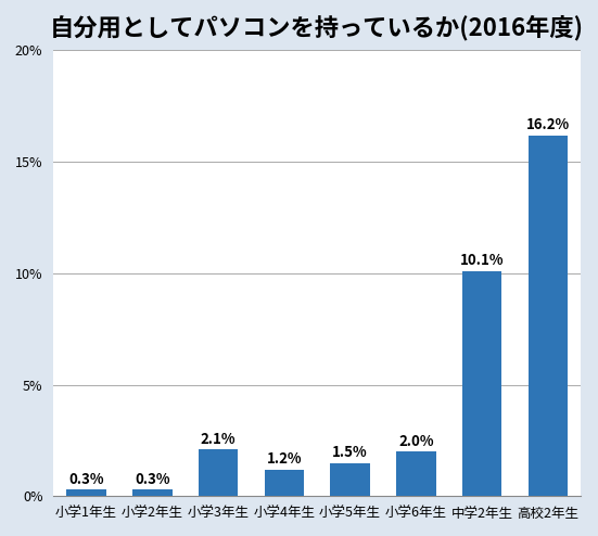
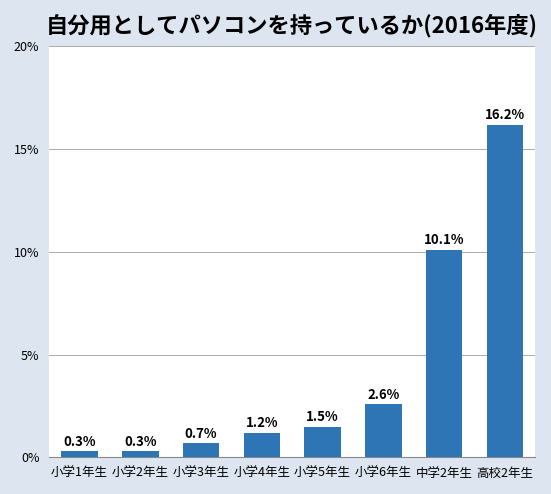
小学3年生: 2.1% -> 0.7%
小学6年生: 2.0% -> 2.6%
